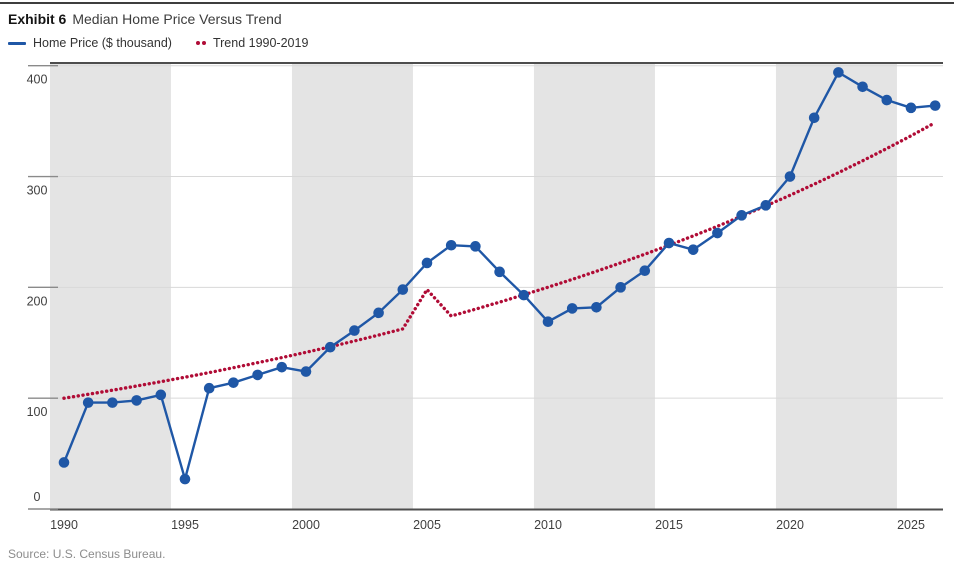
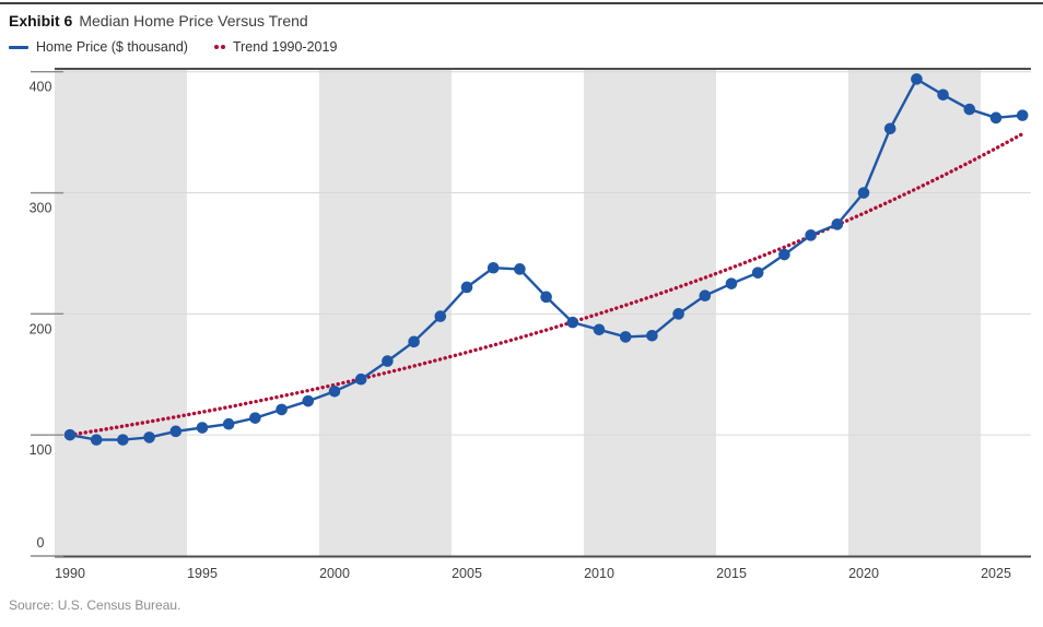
Home Price ($ thousand)/1990: 42 -> 100
Home Price ($ thousand)/1995: 27 -> 106
Home Price ($ thousand)/2000: 124 -> 136
Trend 1990-2019/2005: 198 -> 168
Home Price ($ thousand)/2010: 169 -> 187
Home Price ($ thousand)/2015: 240 -> 225
